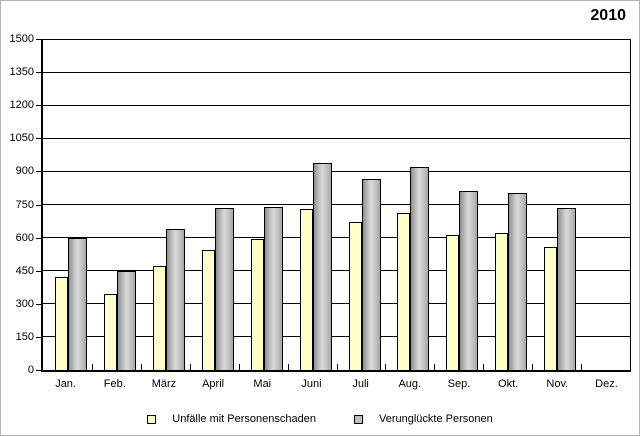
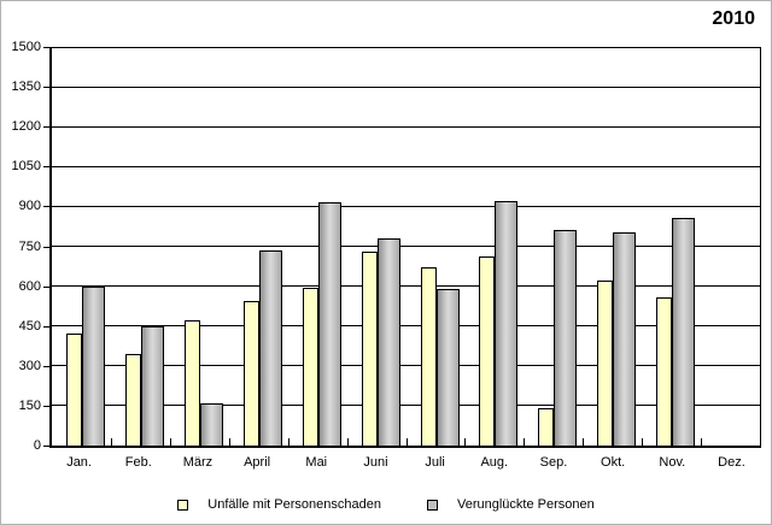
Verunglückte Personen/März: 640 -> 160
Verunglückte Personen/Mai: 740 -> 920
Verunglückte Personen/Juni: 940 -> 780
Verunglückte Personen/Juli: 870 -> 590
Unfälle mit Personenschaden/Sep.: 620 -> 140
Verunglückte Personen/Nov.: 740 -> 860
